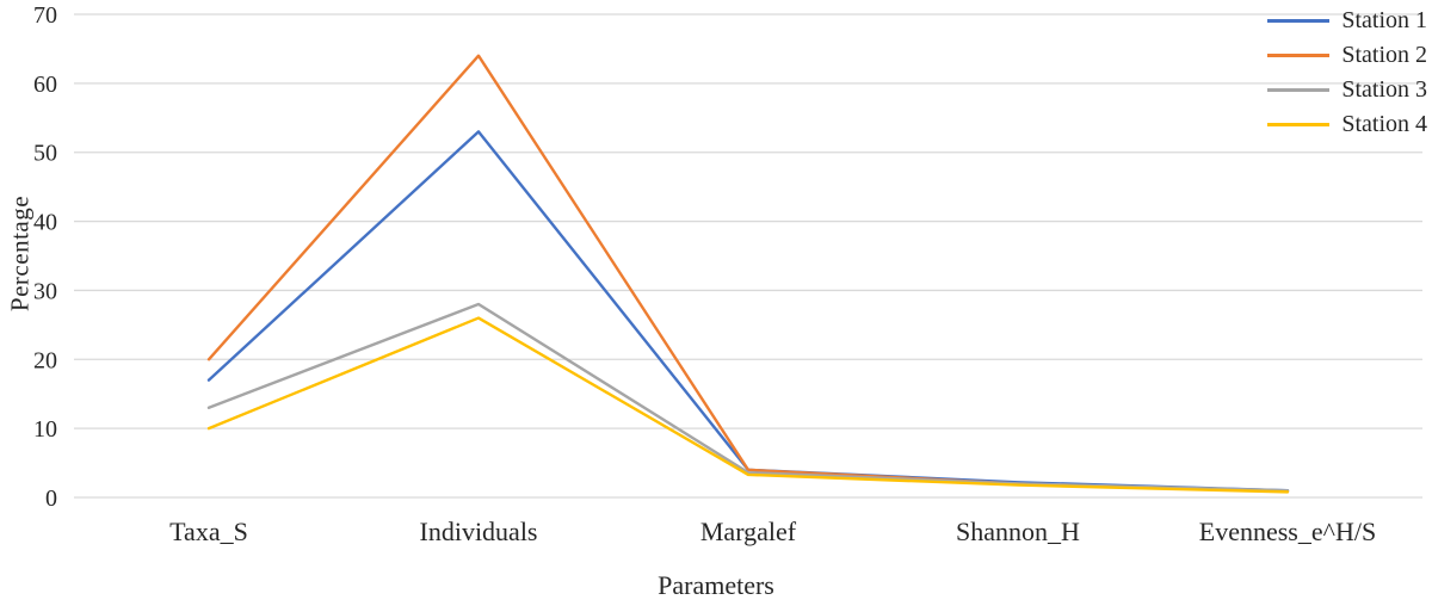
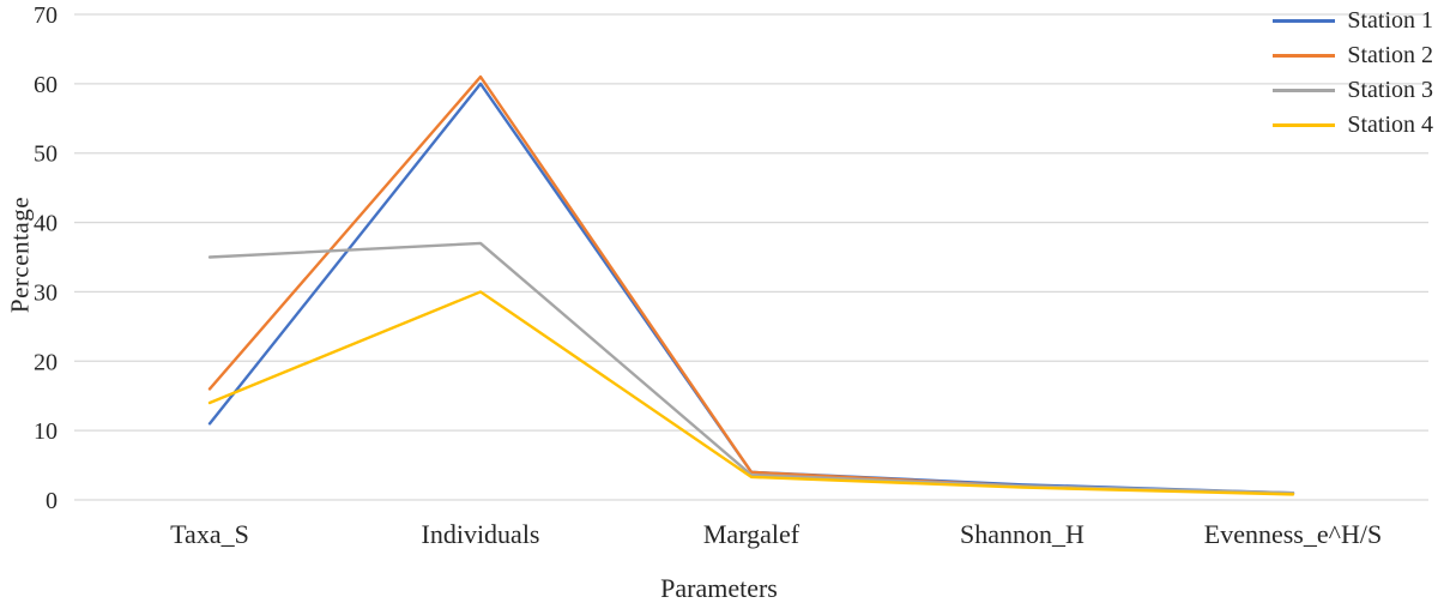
Station 1/Taxa_S: 17 -> 11
Station 2/Taxa_S: 20 -> 16
Station 3/Taxa_S: 13 -> 35
Station 4/Taxa_S: 10 -> 14
Station 1/Individuals: 53 -> 60
Station 2/Individuals: 64 -> 61
Station 3/Individuals: 28 -> 37
Station 4/Individuals: 26 -> 30
